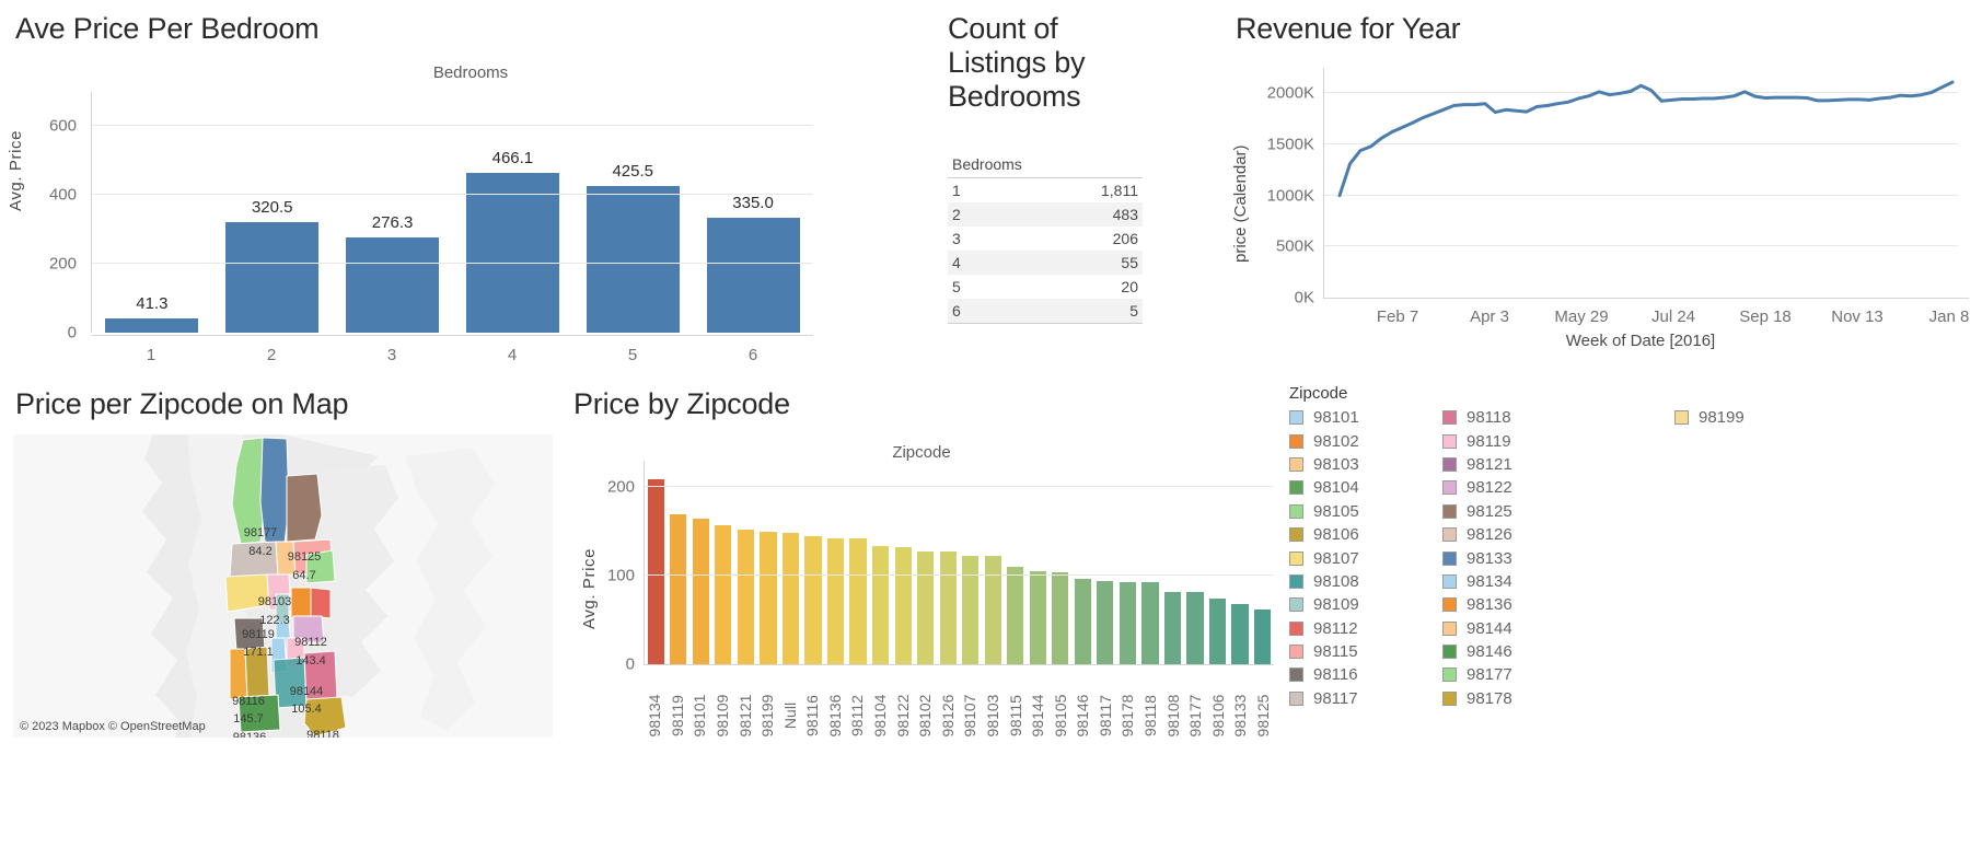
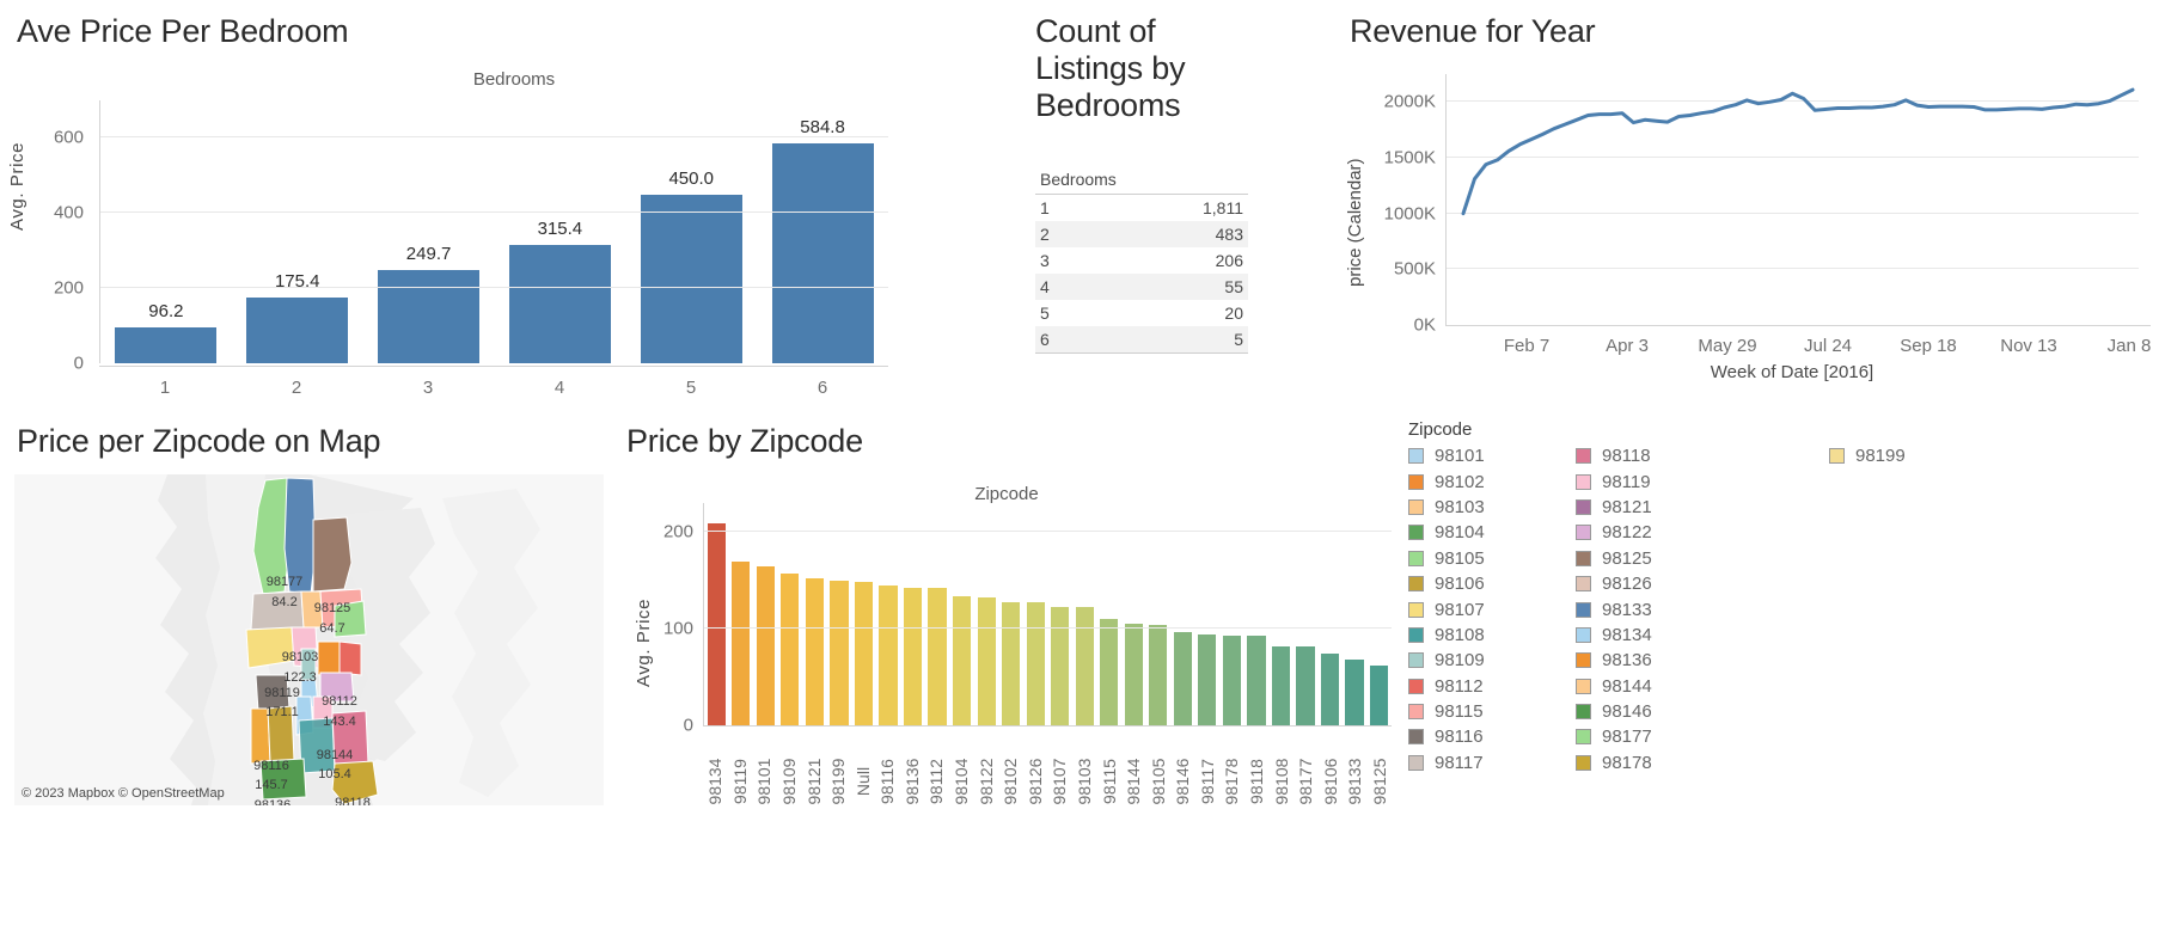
Ave Price Per Bedroom/1: 41.3 -> 96.2
Ave Price Per Bedroom/2: 320.5 -> 175.4
Ave Price Per Bedroom/3: 276.3 -> 249.7
Ave Price Per Bedroom/4: 466.1 -> 315.4
Ave Price Per Bedroom/5: 425.5 -> 450.0
Ave Price Per Bedroom/6: 335.0 -> 584.8
